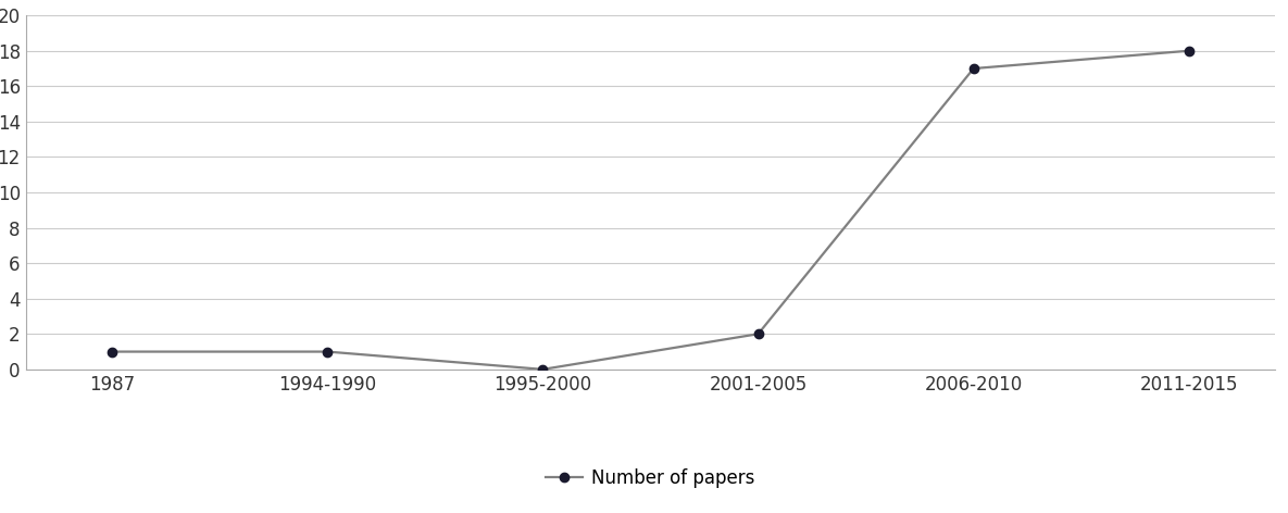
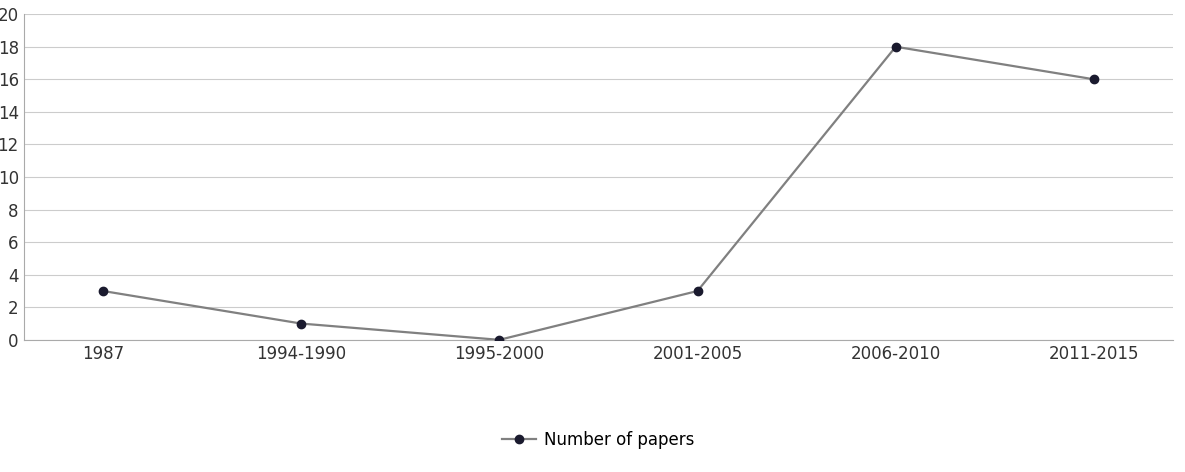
1987: 1 -> 3
2001-2005: 2 -> 3
2006-2010: 17 -> 18
2011-2015: 18 -> 16
